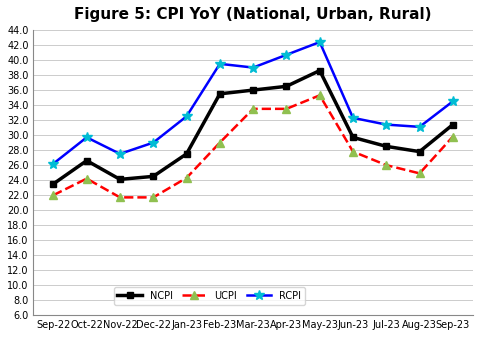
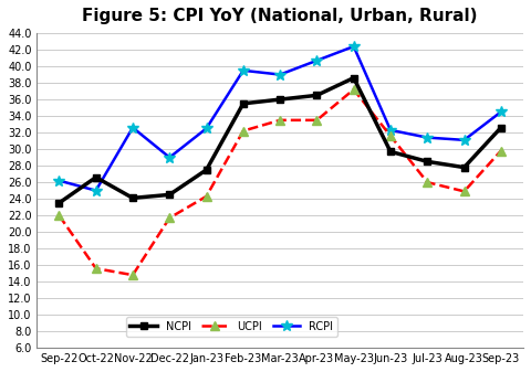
UCPI/Oct-22: 24.2 -> 15.6
RCPI/Oct-22: 29.7 -> 25.0
UCPI/Nov-22: 21.7 -> 14.8
RCPI/Nov-22: 27.5 -> 32.6
UCPI/Feb-23: 29.0 -> 32.2
UCPI/May-23: 35.3 -> 37.2
UCPI/Jun-23: 27.8 -> 31.6
NCPI/Sep-23: 31.4 -> 32.6
